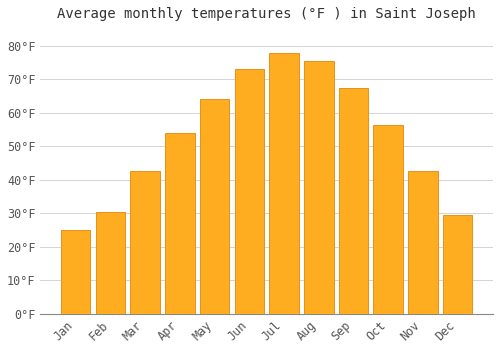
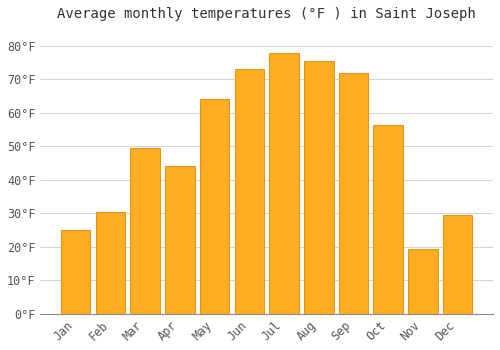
Mar: 42.5°F -> 49.5°F
Apr: 54.0°F -> 44.0°F
Sep: 67.5°F -> 72.0°F
Nov: 42.5°F -> 19.5°F
